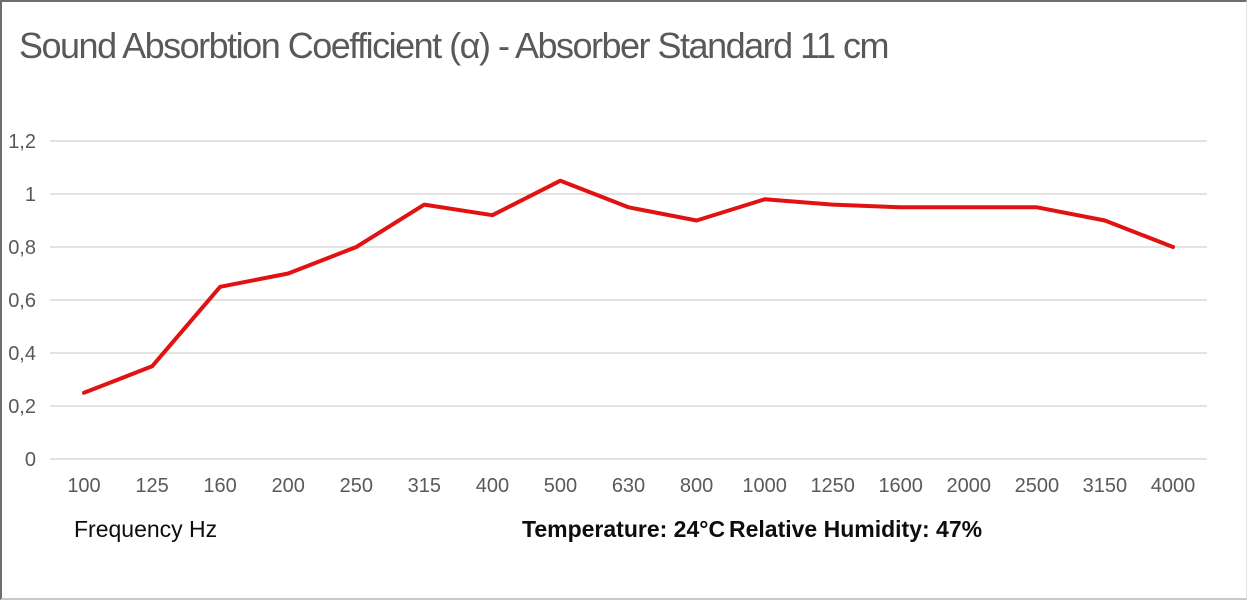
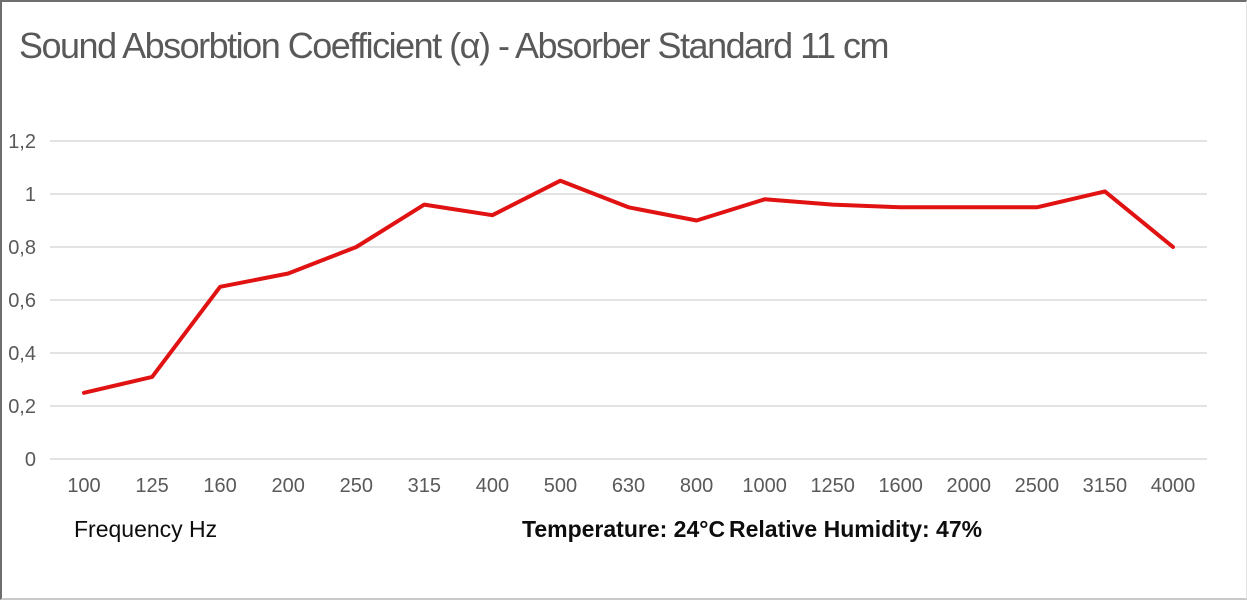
125: 0,35 -> 0,31
3150: 0,90 -> 1,01
